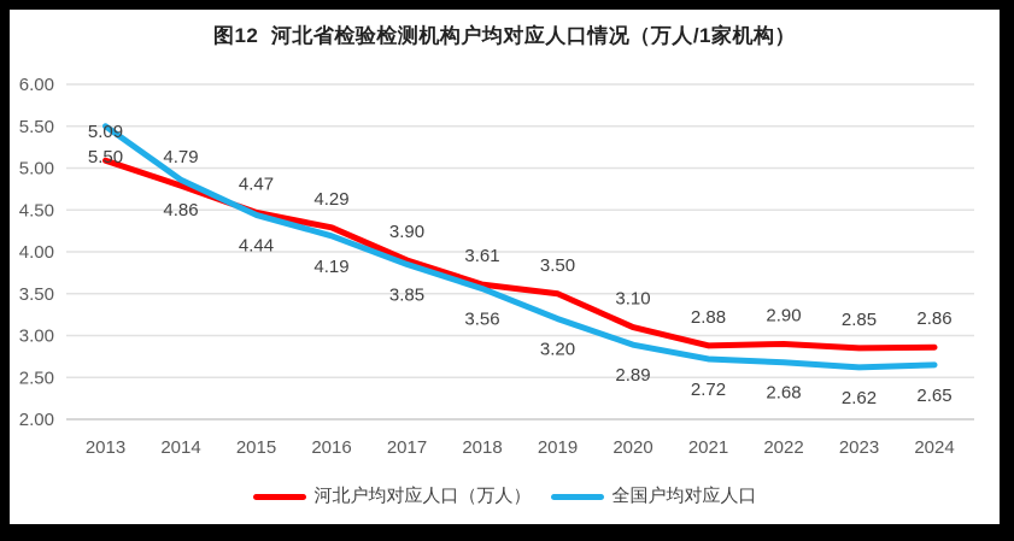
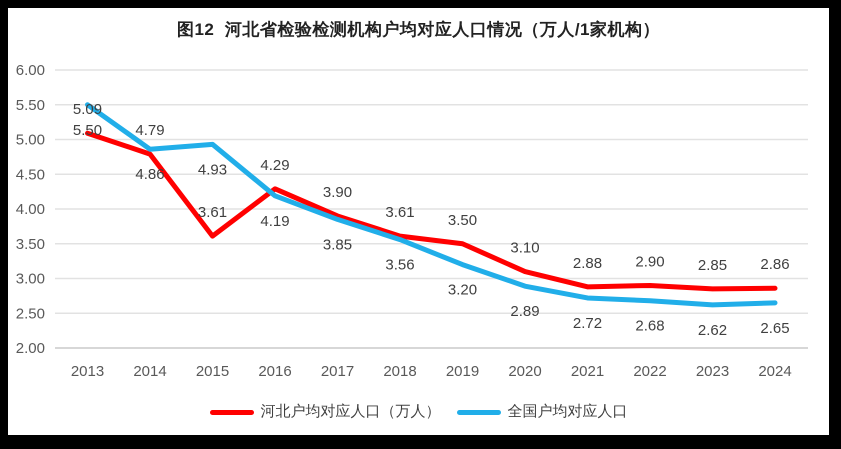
河北户均对应人口（万人）/2015: 4.47 -> 3.61
全国户均对应人口/2015: 4.44 -> 4.93
